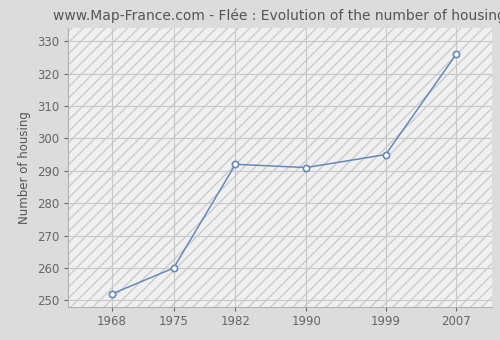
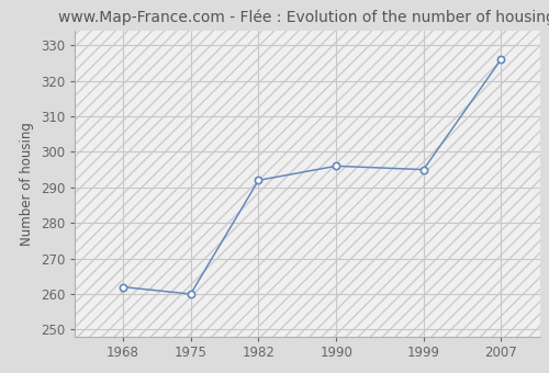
1968: 252 -> 262
1990: 291 -> 296
